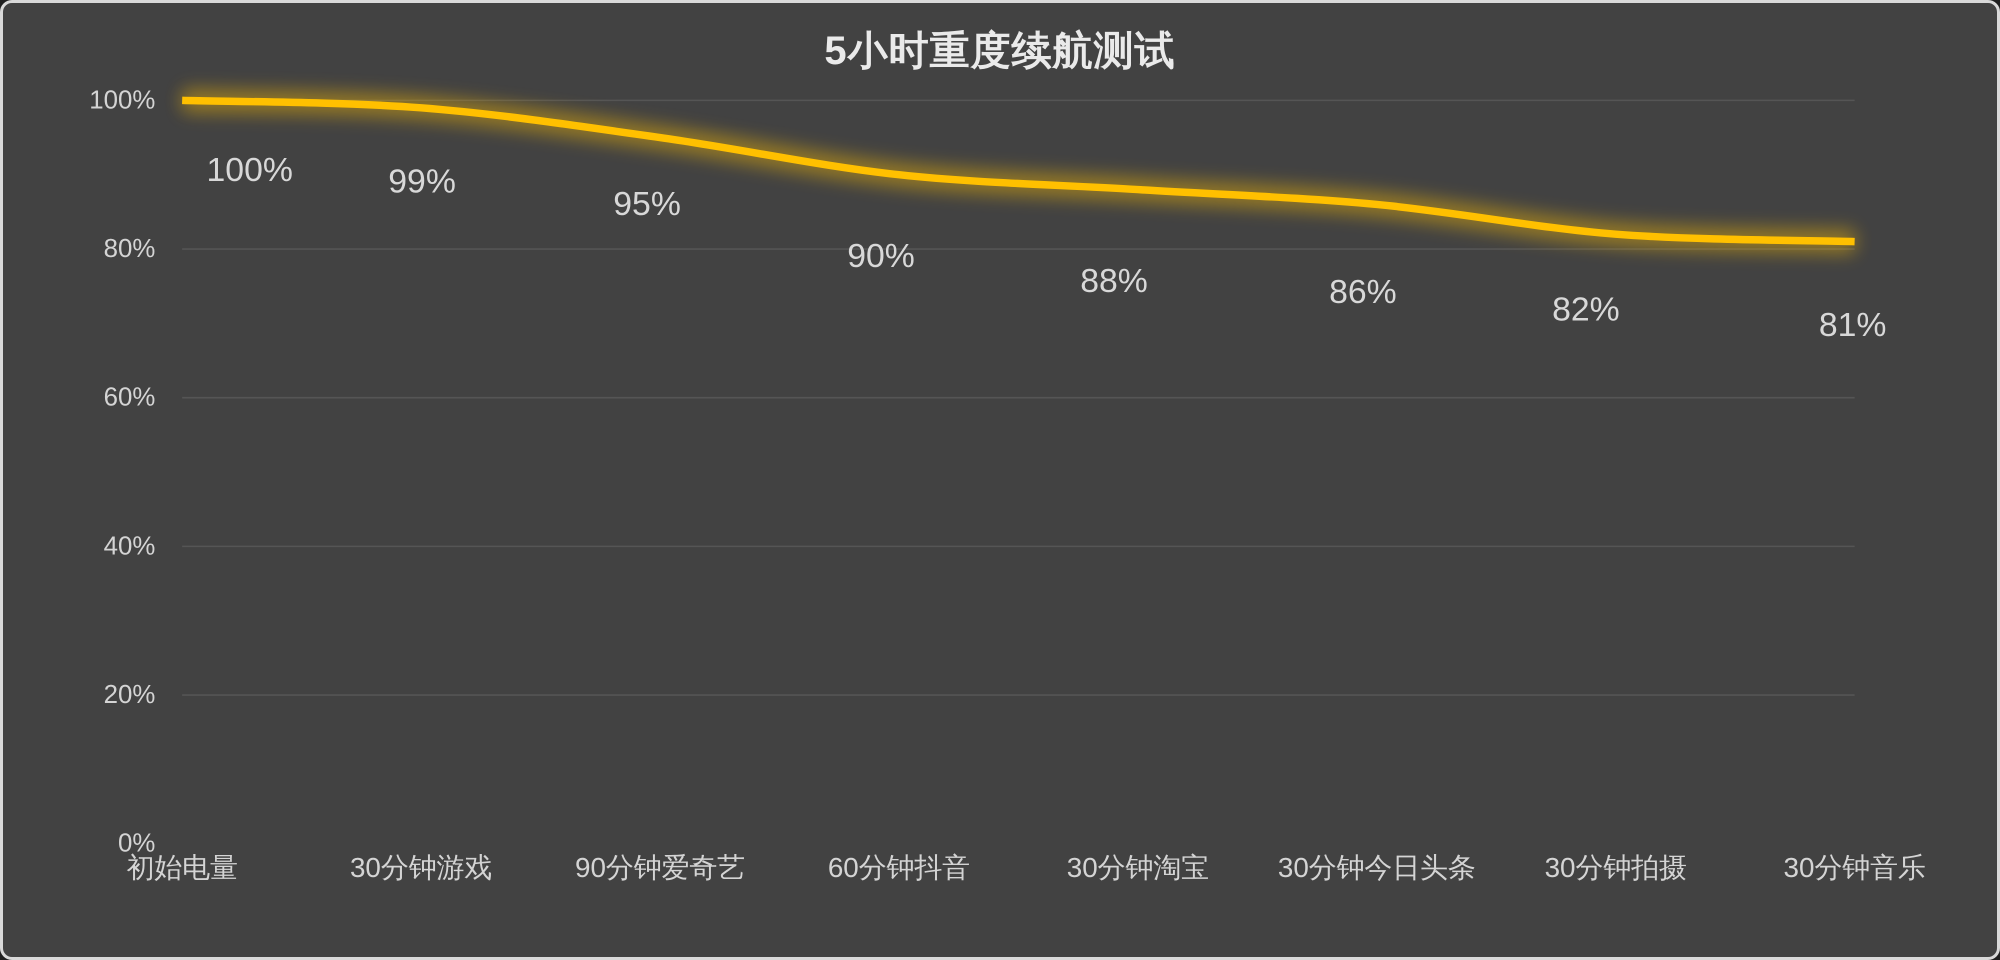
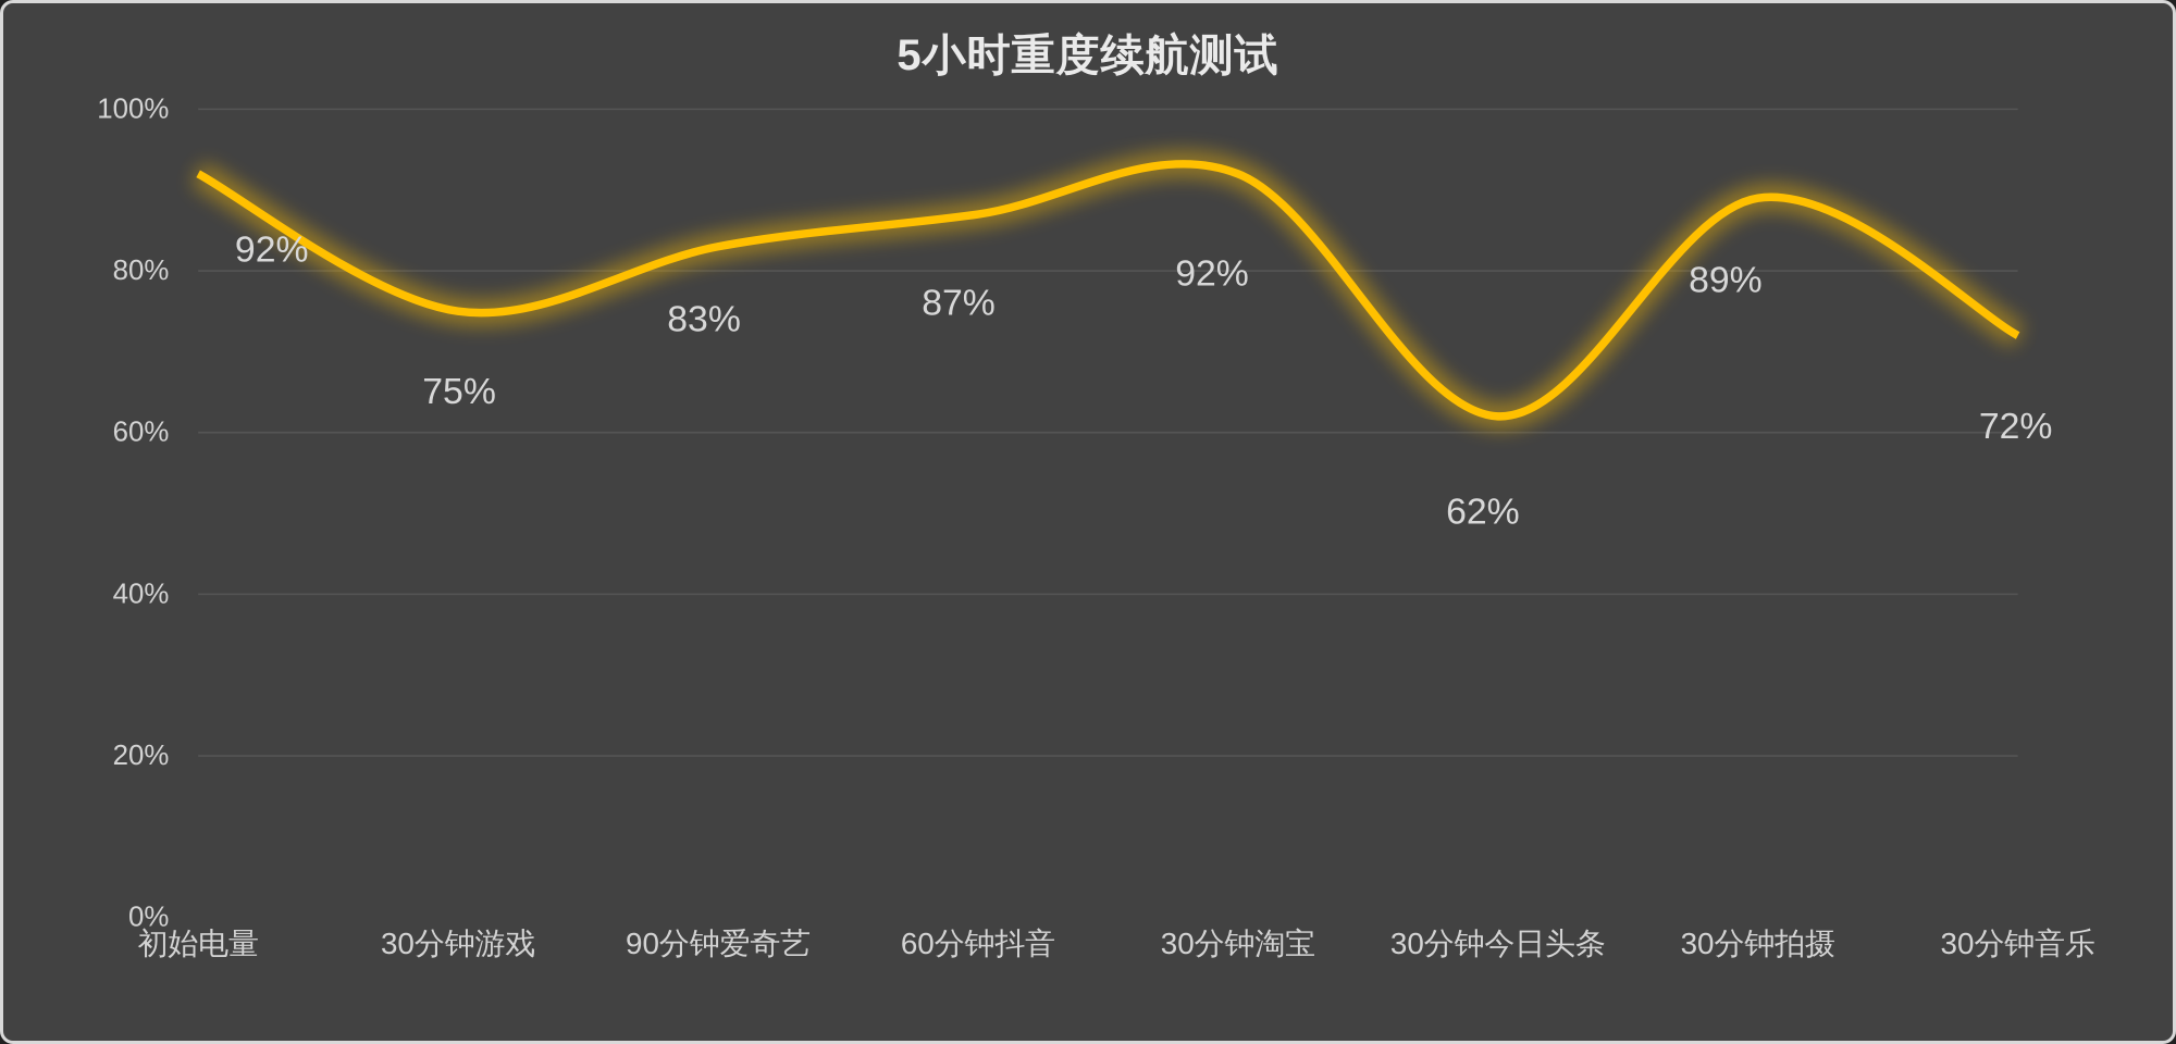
初始电量: 100% -> 92%
30分钟游戏: 99% -> 75%
90分钟爱奇艺: 95% -> 83%
60分钟抖音: 90% -> 87%
30分钟淘宝: 88% -> 92%
30分钟今日头条: 86% -> 62%
30分钟拍摄: 82% -> 89%
30分钟音乐: 81% -> 72%
